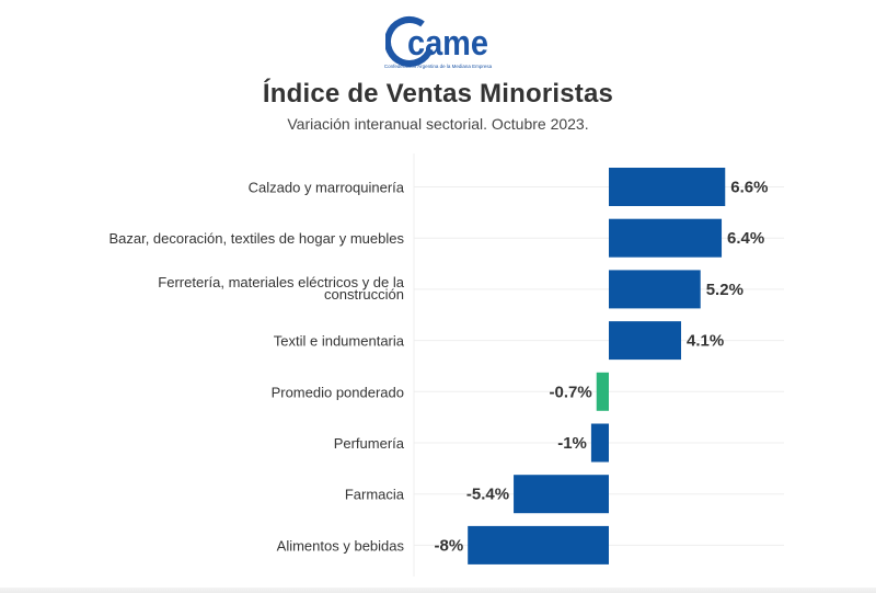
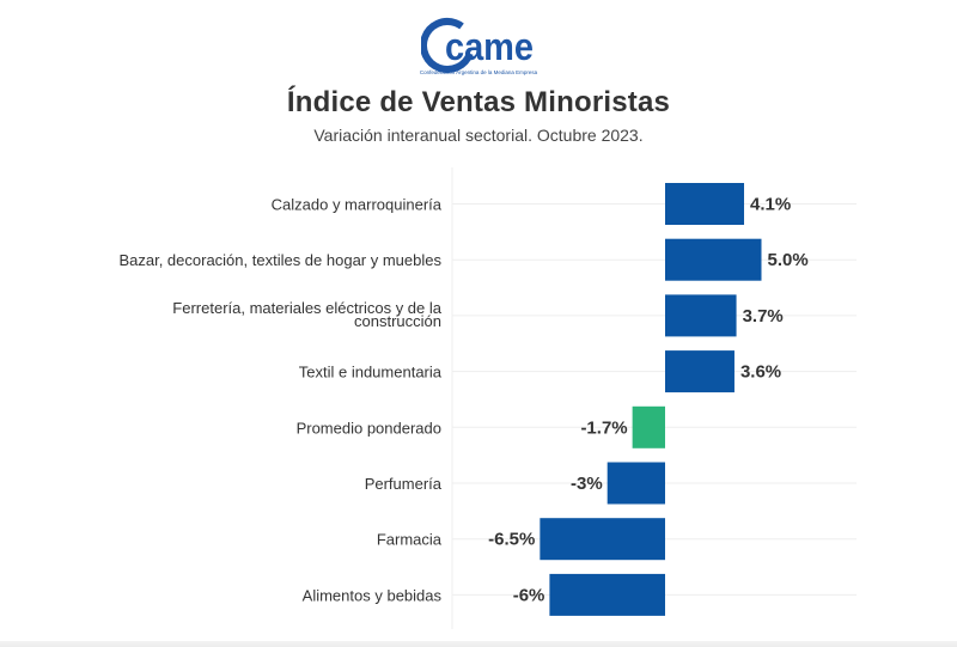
Calzado y marroquinería: 6.6% -> 4.1%
Bazar, decoración, textiles de hogar y muebles: 6.4% -> 5.0%
Ferretería, materiales eléctricos y de la construcción: 5.2% -> 3.7%
Textil e indumentaria: 4.1% -> 3.6%
Promedio ponderado: -0.7% -> -1.7%
Perfumería: -1% -> -3%
Farmacia: -5.4% -> -6.5%
Alimentos y bebidas: -8% -> -6%
